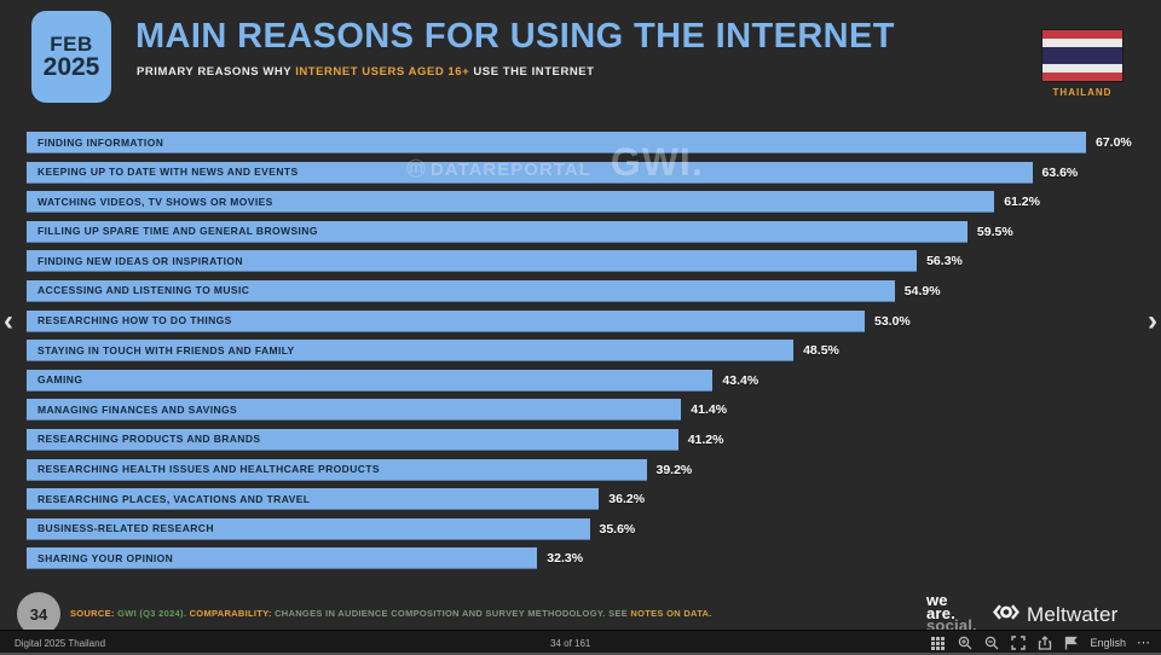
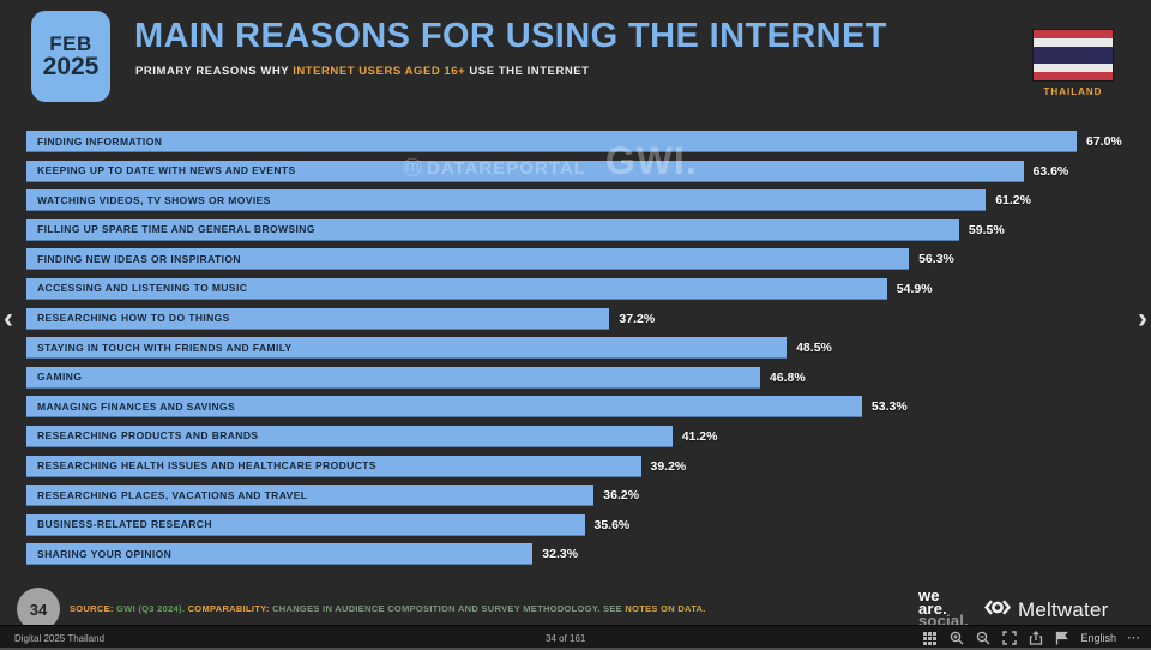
RESEARCHING HOW TO DO THINGS: 53.0% -> 37.2%
GAMING: 43.4% -> 46.8%
MANAGING FINANCES AND SAVINGS: 41.4% -> 53.3%
